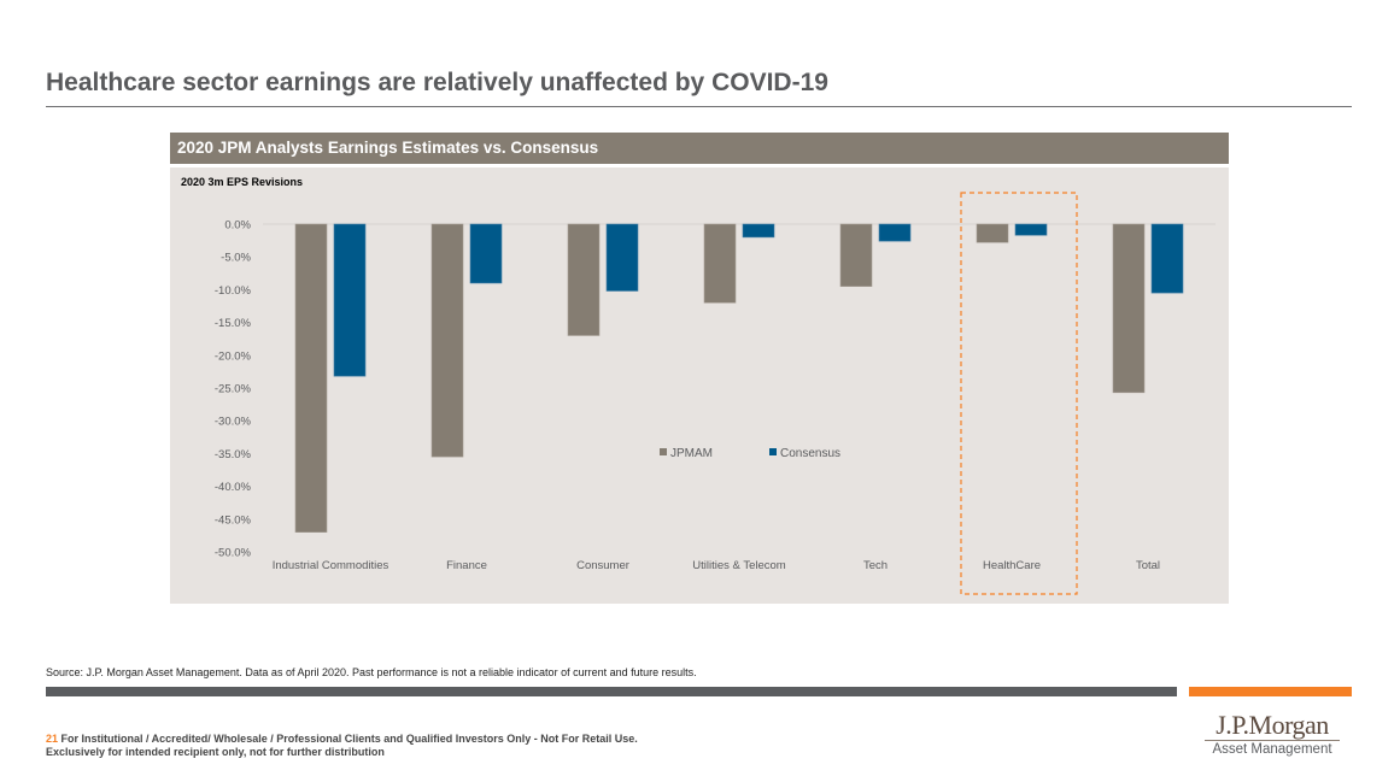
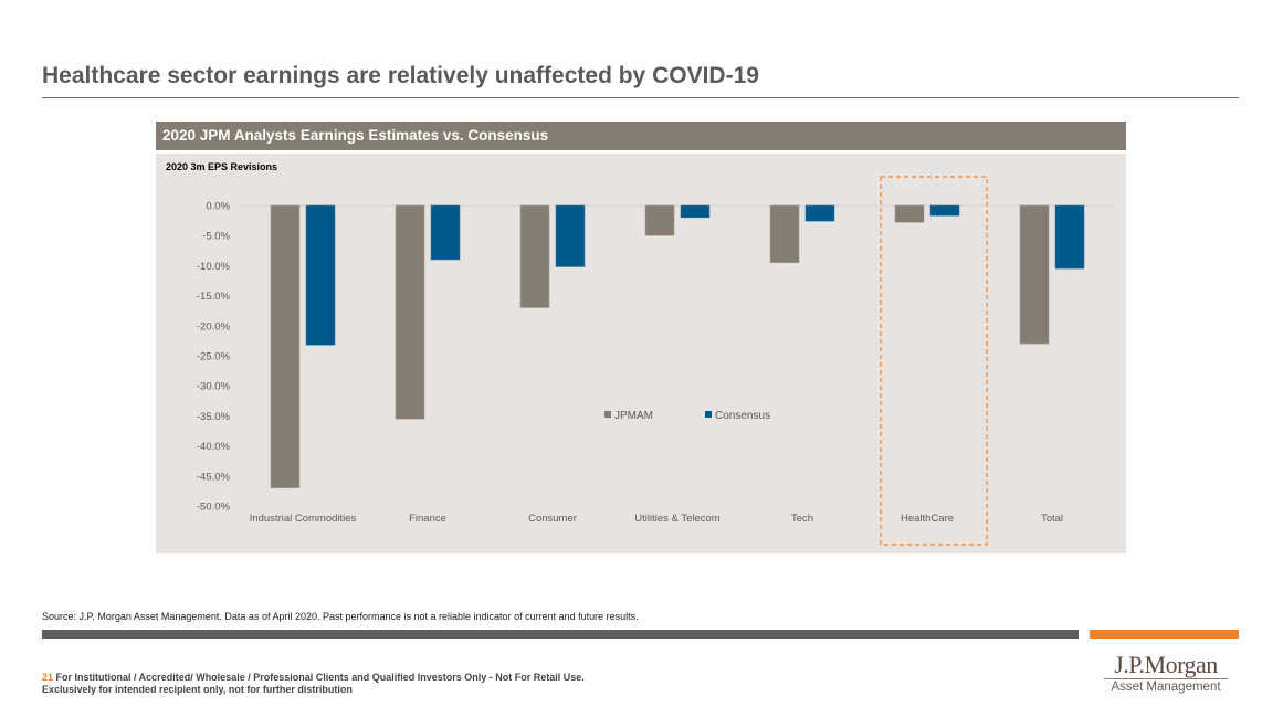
JPMAM/Utilities & Telecom: -12% -> -5%
JPMAM/Total: -26% -> -23%
